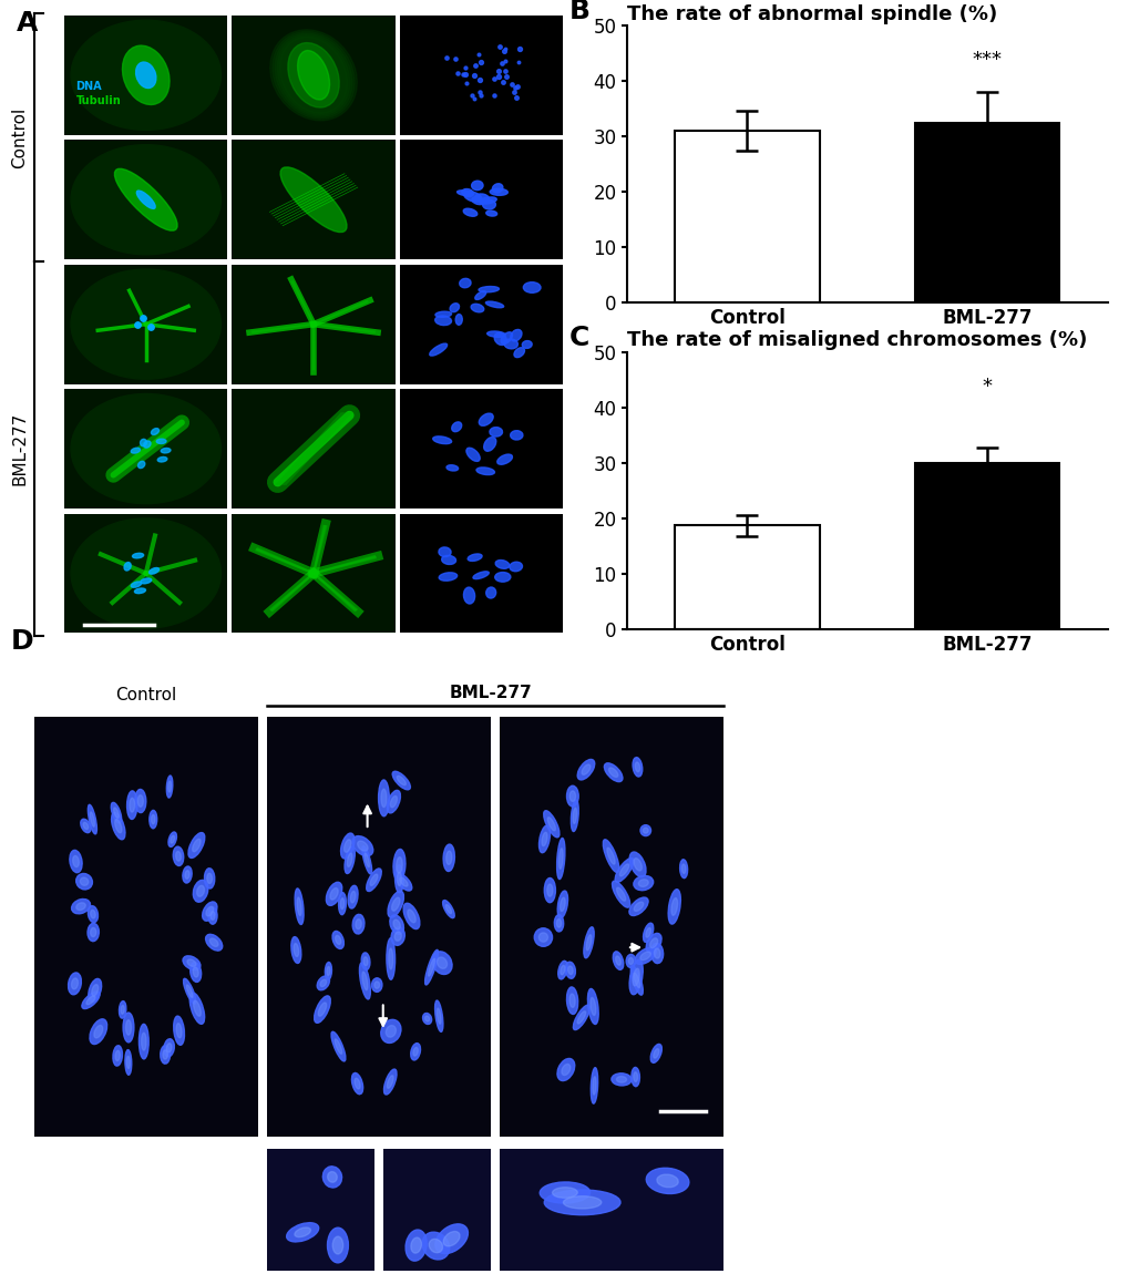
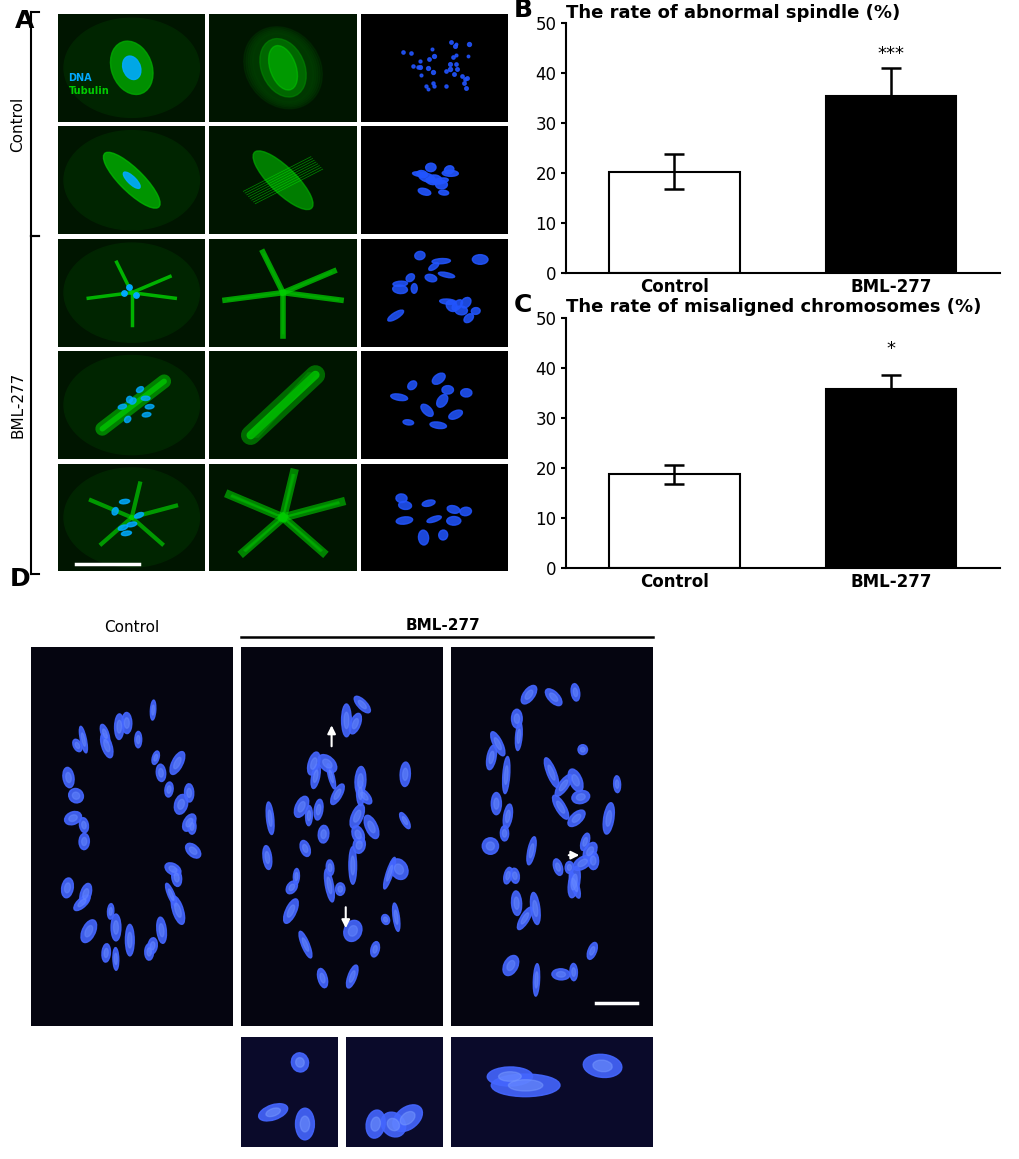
The rate of abnormal spindle (%)/Control: 31.0 -> 20.3
The rate of abnormal spindle (%)/BML-277: 32.5 -> 35.5
The rate of misaligned chromosomes (%)/BML-277: 30.0 -> 35.8
